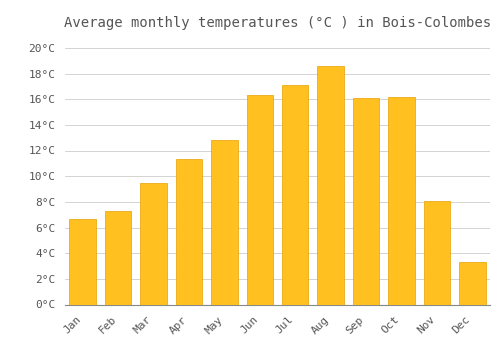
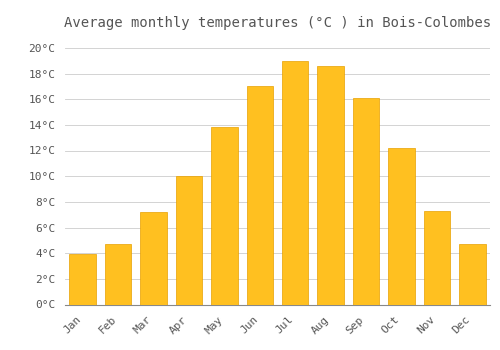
Jan: 6.7°C -> 3.9°C
Feb: 7.3°C -> 4.7°C
Mar: 9.5°C -> 7.2°C
Apr: 11.3°C -> 10.0°C
May: 12.8°C -> 13.8°C
Jun: 16.3°C -> 17.0°C
Jul: 17.1°C -> 19.0°C
Oct: 16.2°C -> 12.2°C
Nov: 8.1°C -> 7.3°C
Dec: 3.3°C -> 4.7°C
